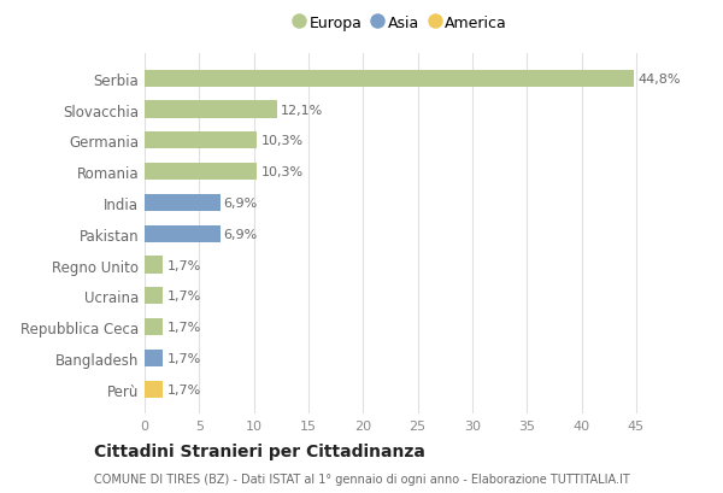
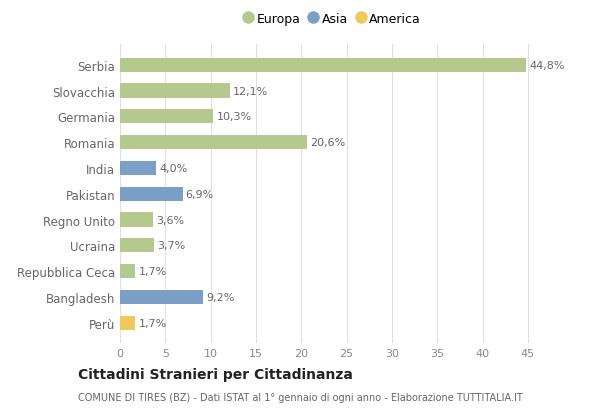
Romania: 10,3% -> 20,6%
India: 6,9% -> 4,0%
Regno Unito: 1,7% -> 3,6%
Ucraina: 1,7% -> 3,7%
Bangladesh: 1,7% -> 9,2%
